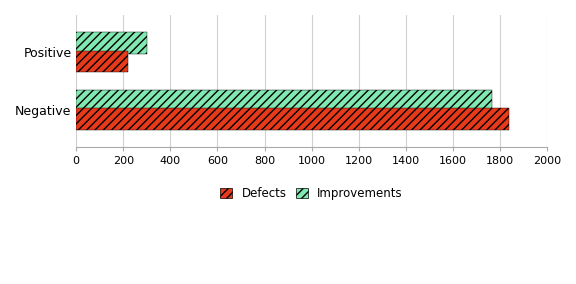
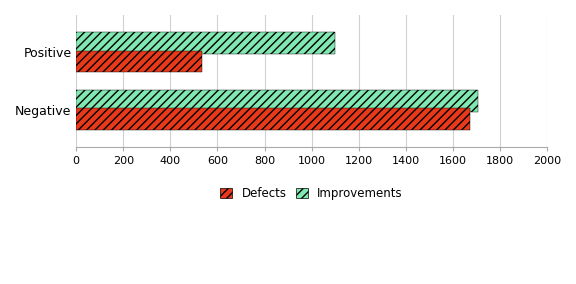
Improvements/Positive: 300 -> 1100
Defects/Positive: 220 -> 535
Improvements/Negative: 1766 -> 1705
Defects/Negative: 1837 -> 1675
